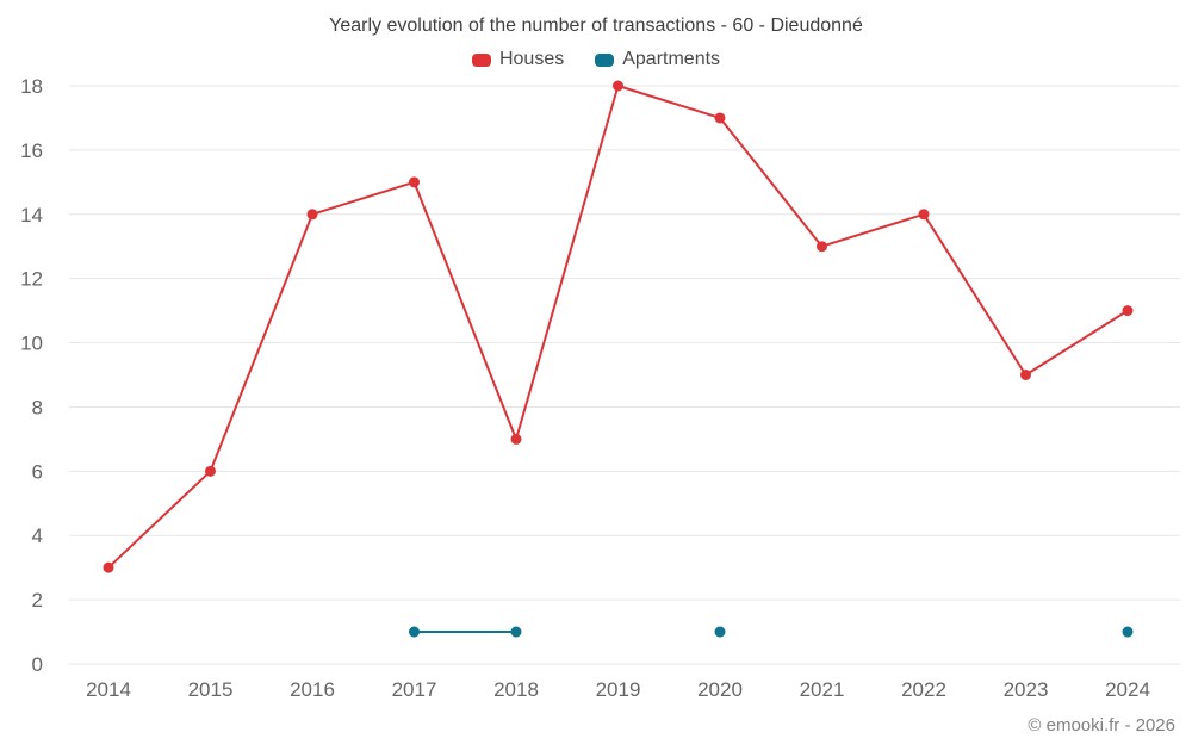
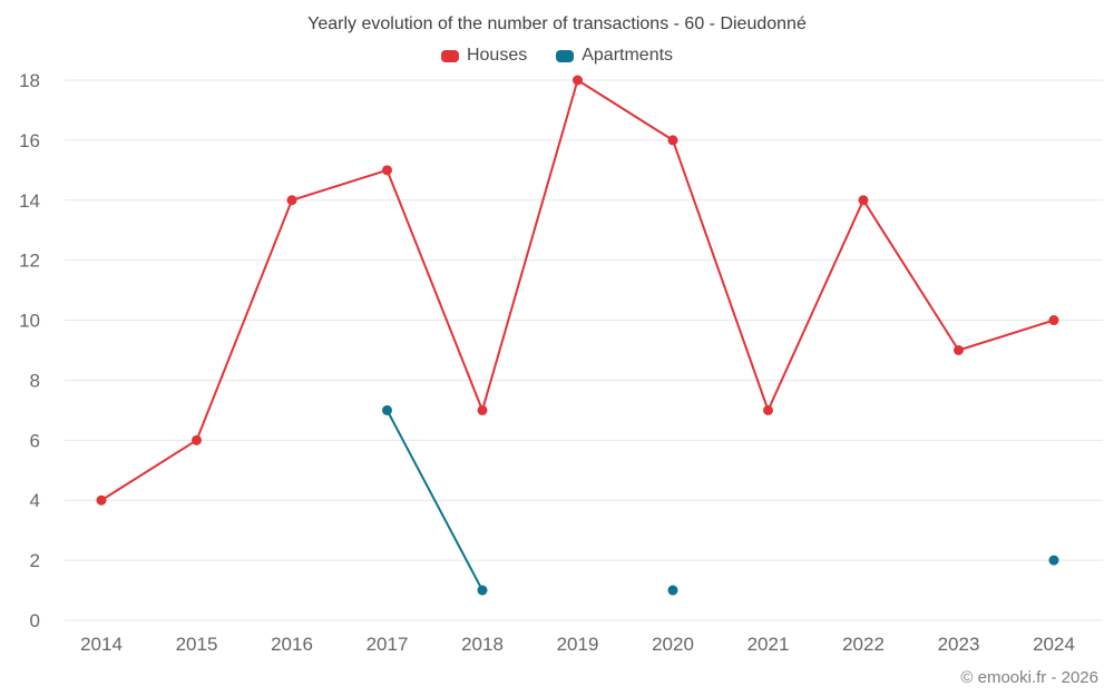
Houses/2014: 3 -> 4
Apartments/2017: 1 -> 7
Houses/2020: 17 -> 16
Houses/2021: 13 -> 7
Houses/2024: 11 -> 10
Apartments/2024: 1 -> 2
